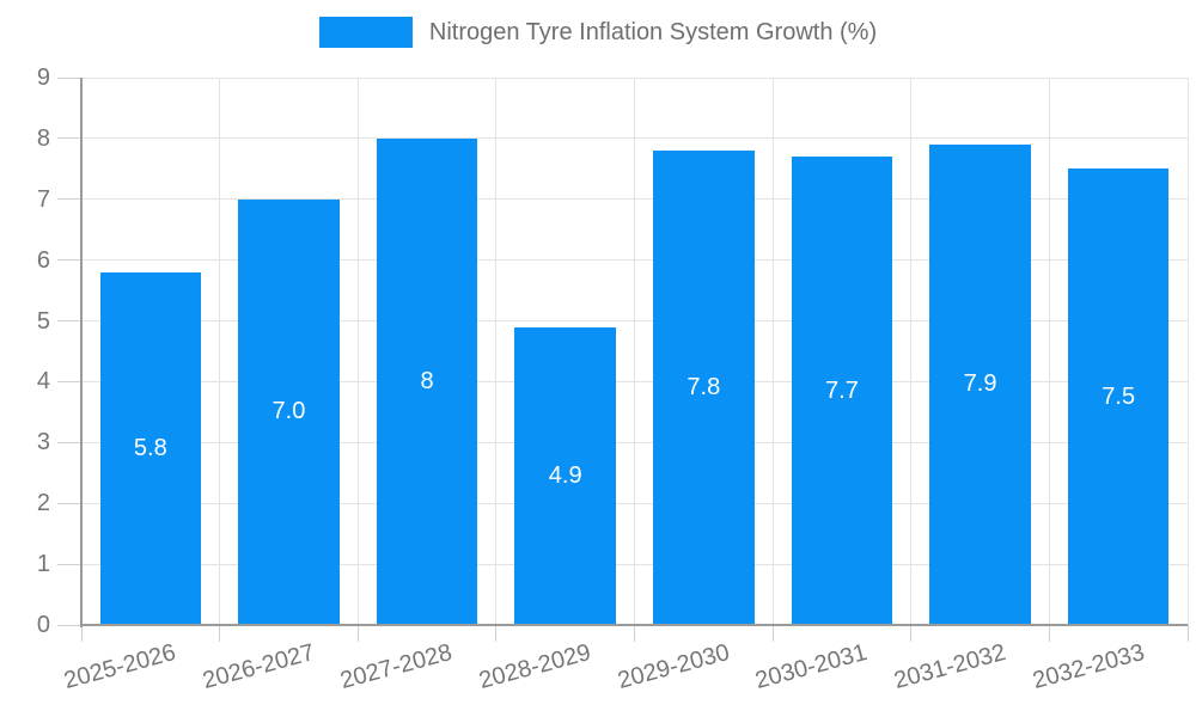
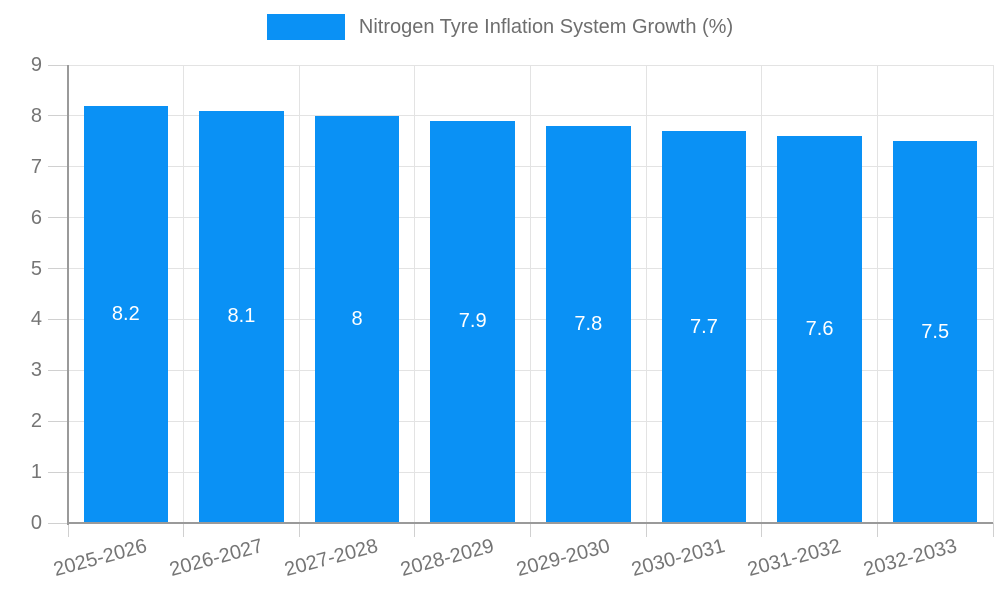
2025-2026: 5.8 -> 8.2
2026-2027: 7.0 -> 8.1
2028-2029: 4.9 -> 7.9
2031-2032: 7.9 -> 7.6
